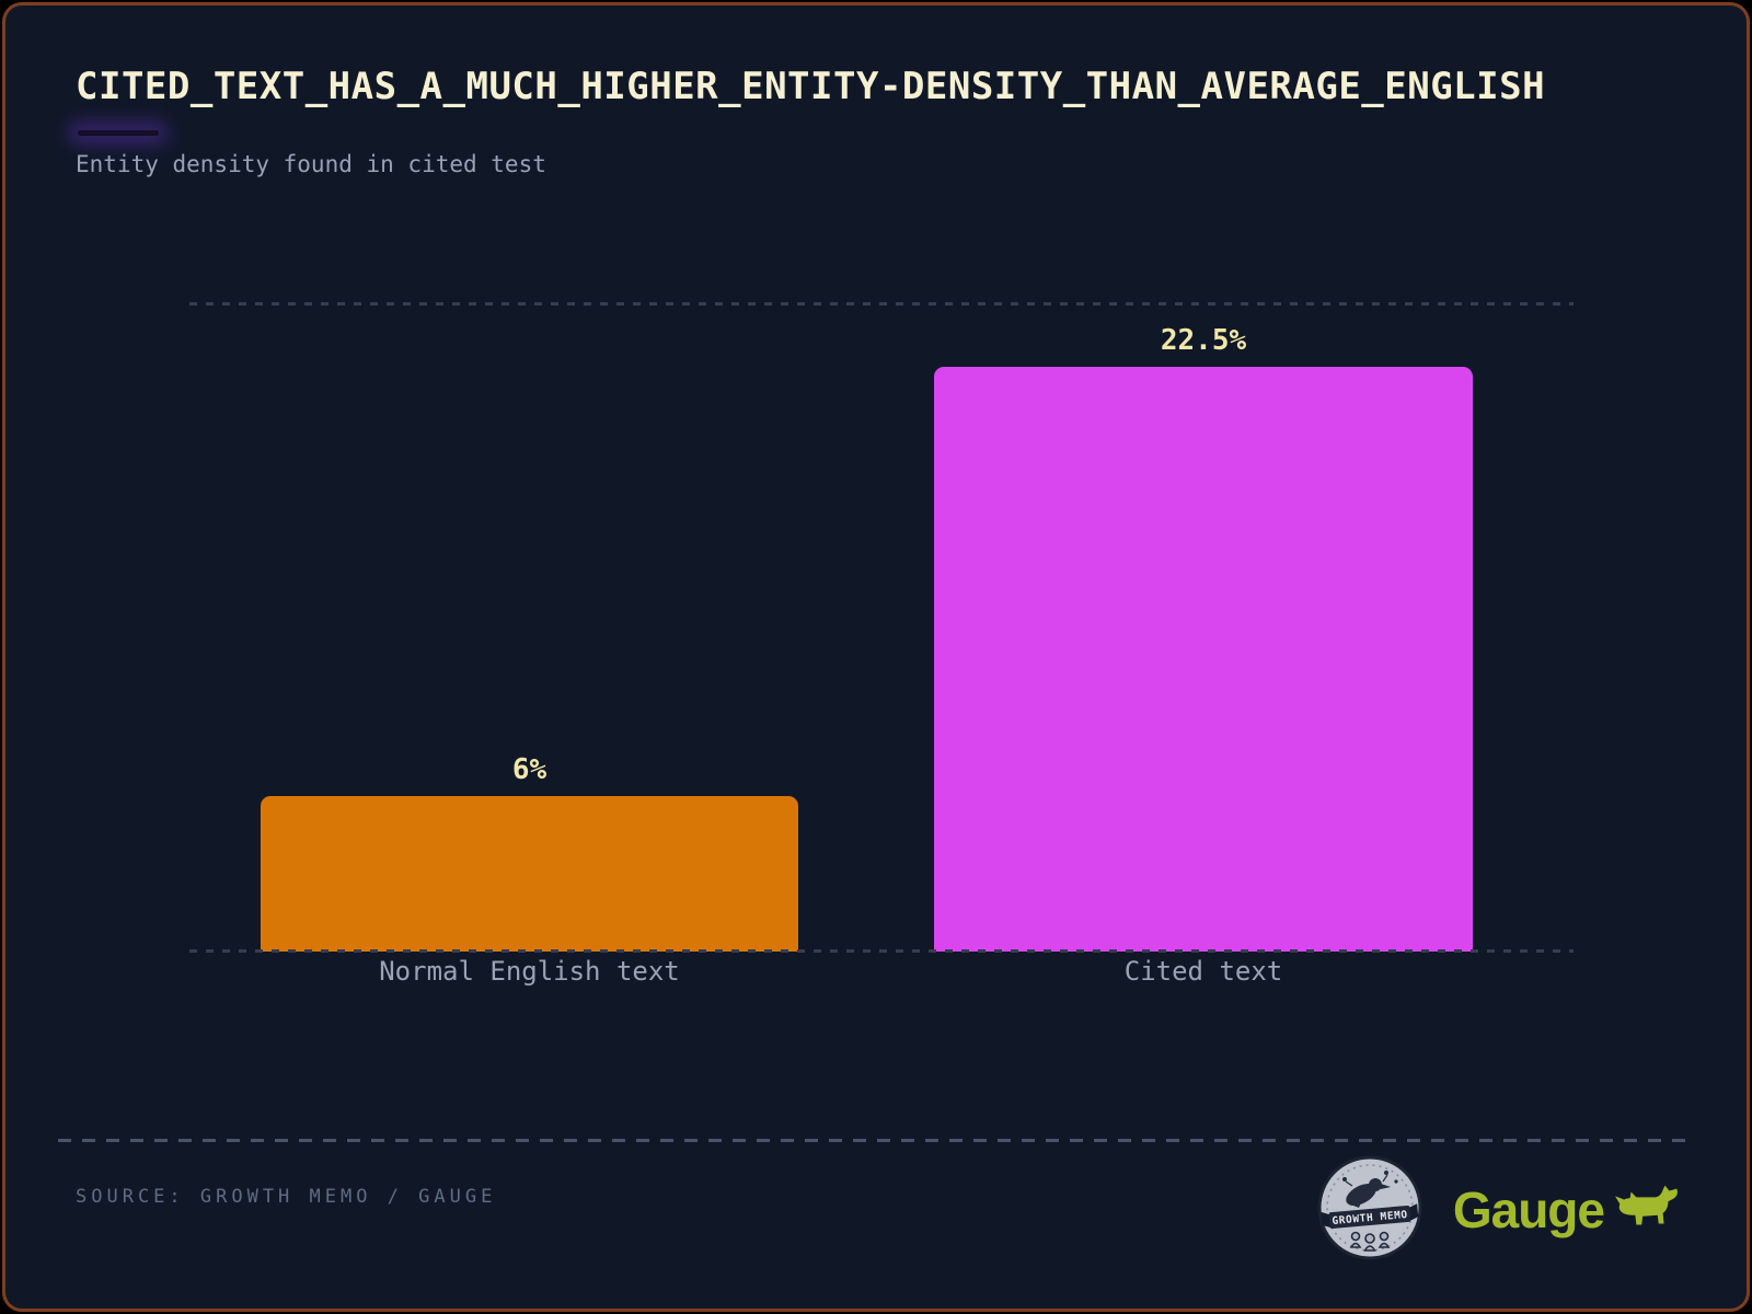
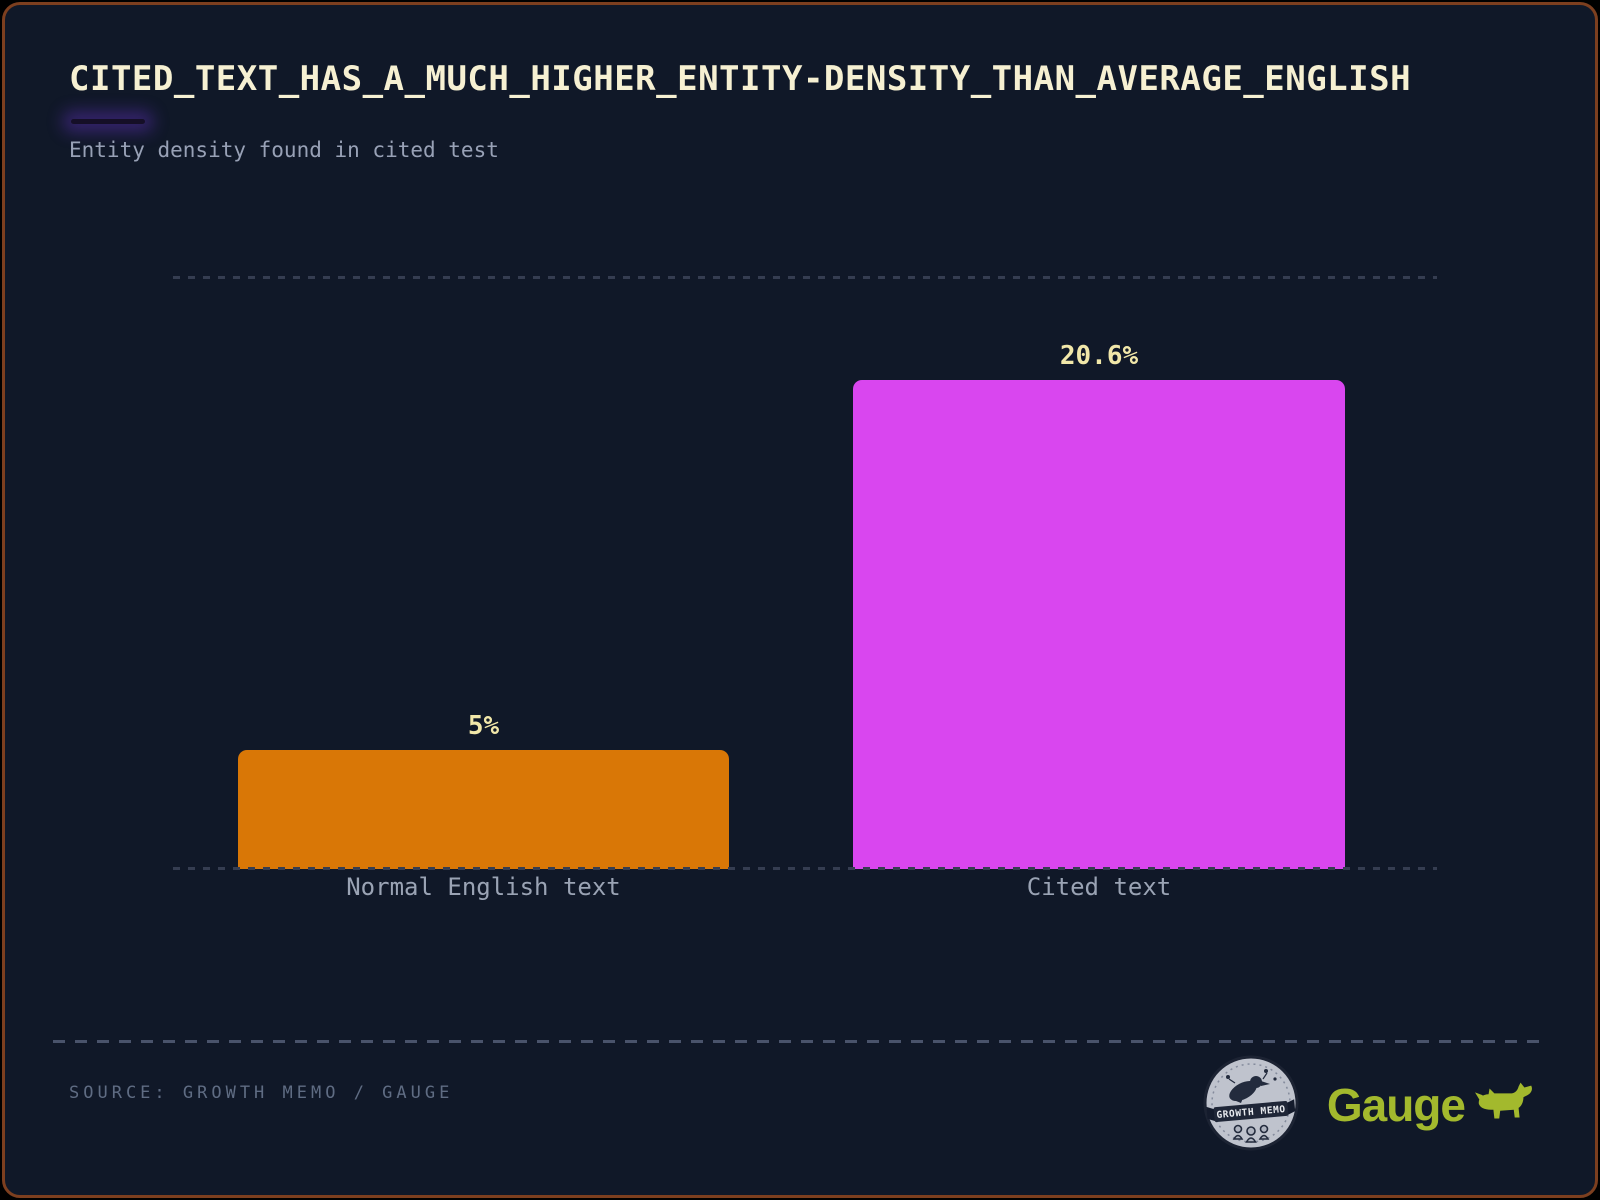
Normal English text: 6% -> 5%
Cited text: 22.5% -> 20.6%
